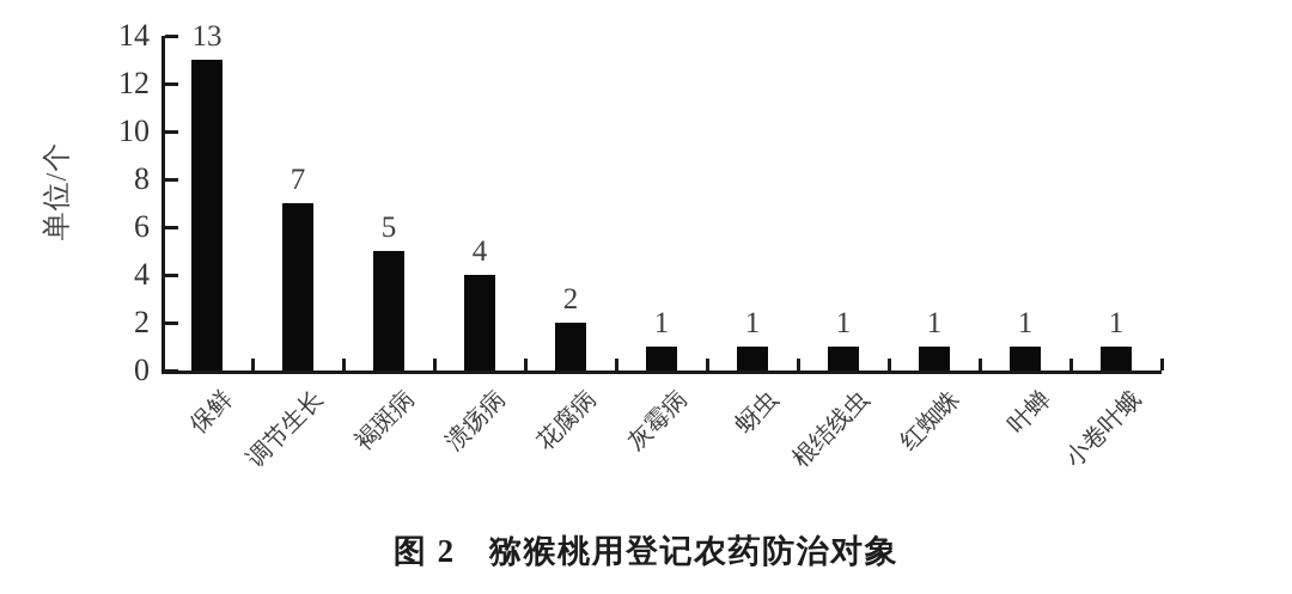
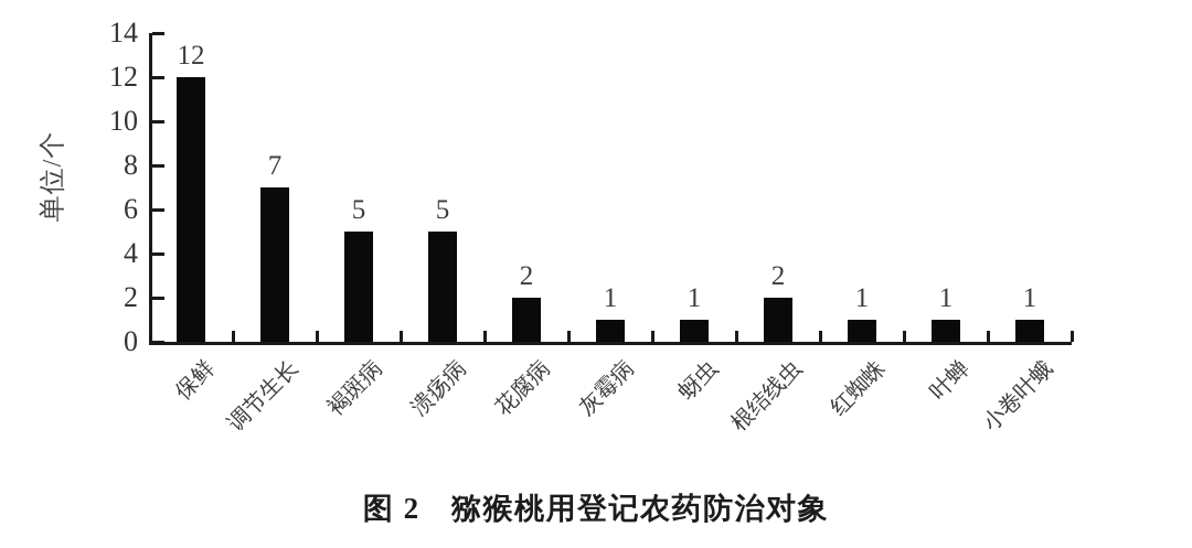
保鲜: 13 -> 12
溃疡病: 4 -> 5
根结线虫: 1 -> 2
